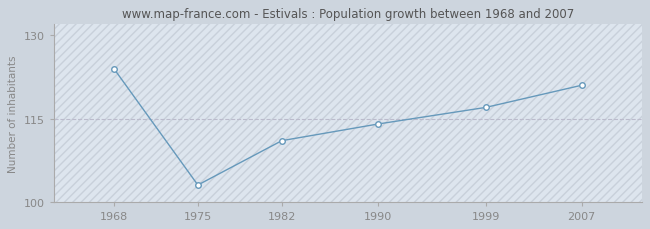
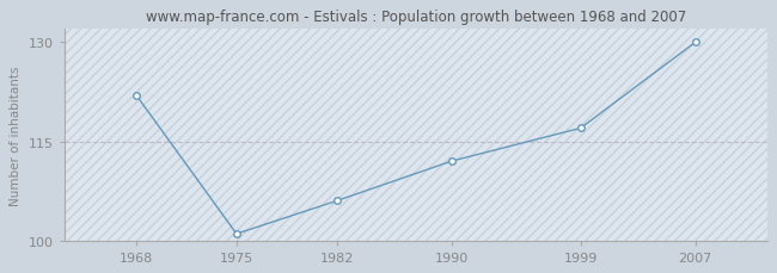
1968: 124 -> 122
1975: 103 -> 101
1982: 111 -> 106
1990: 114 -> 112
2007: 121 -> 130
